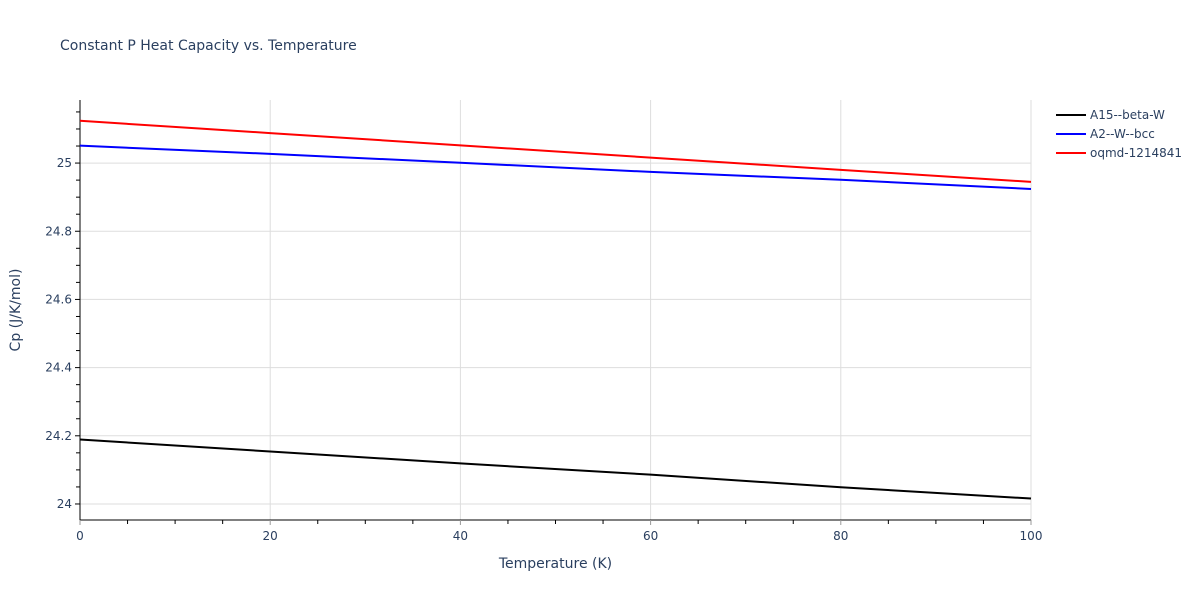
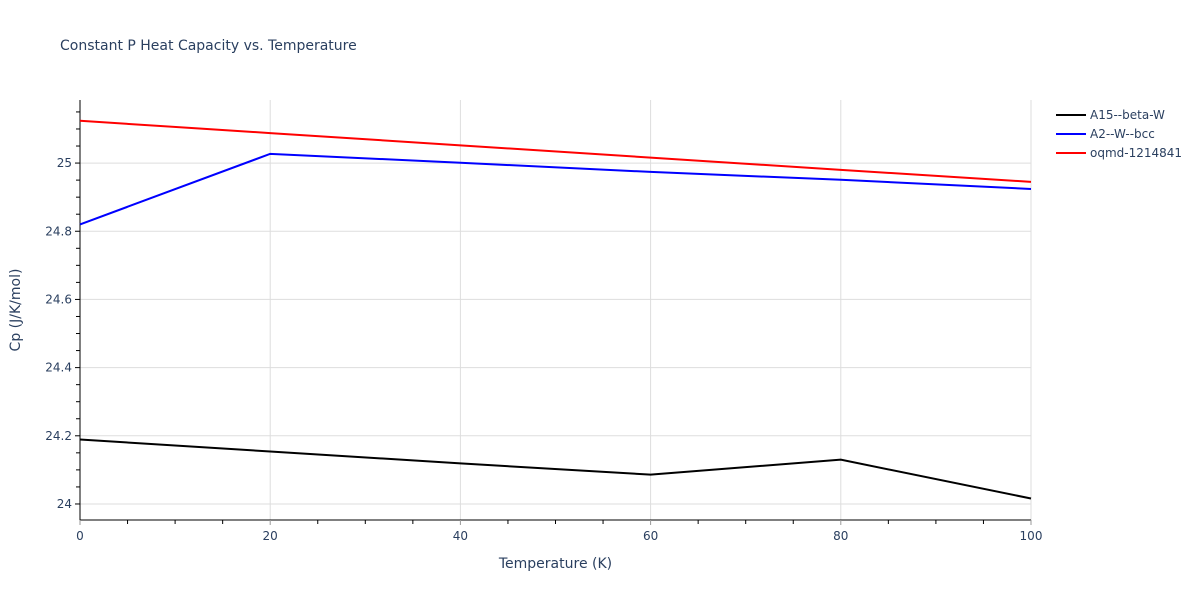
A2--W--bcc/0: 25.05 -> 24.82
A15--beta-W/80: 24.05 -> 24.13
